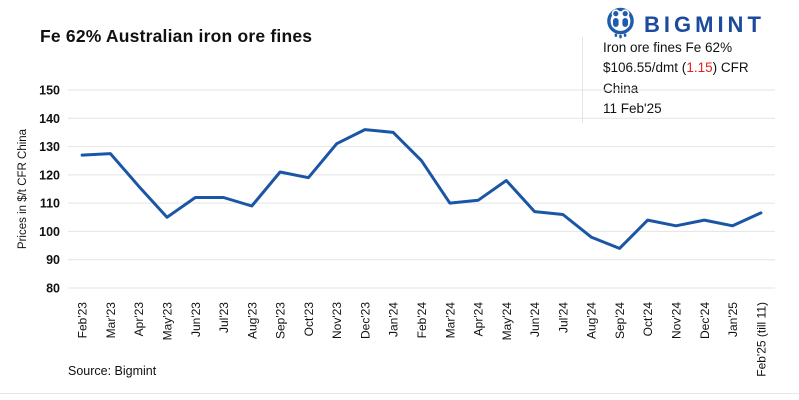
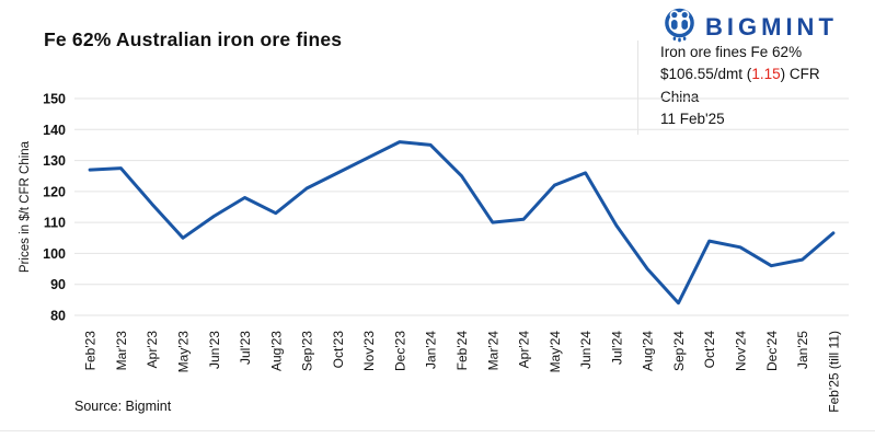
Jul'23: 112 -> 118
Aug'23: 109 -> 113
Oct'23: 119 -> 126
May'24: 118 -> 122
Jun'24: 107 -> 126
Jul'24: 106 -> 109
Aug'24: 98 -> 95
Sep'24: 94 -> 84
Dec'24: 104 -> 96
Jan'25: 102 -> 98
